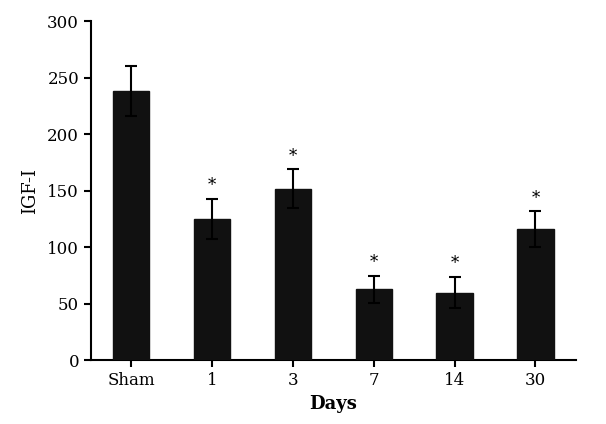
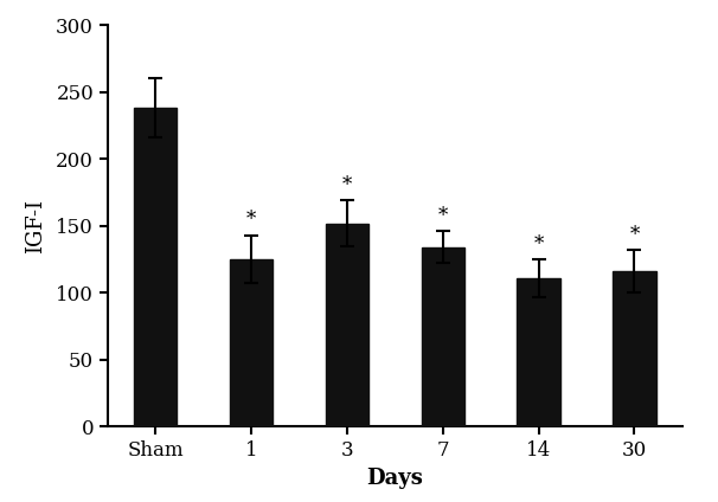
7: 63 -> 134
14: 60 -> 111
